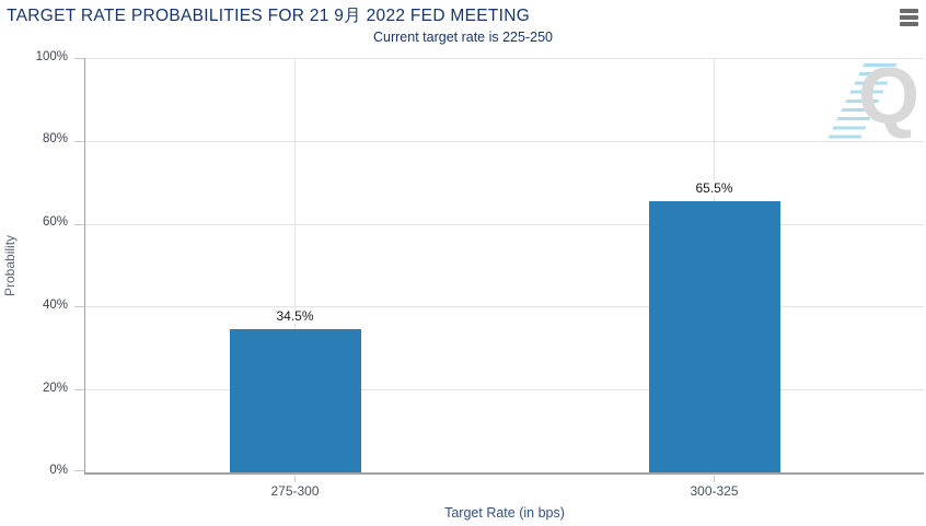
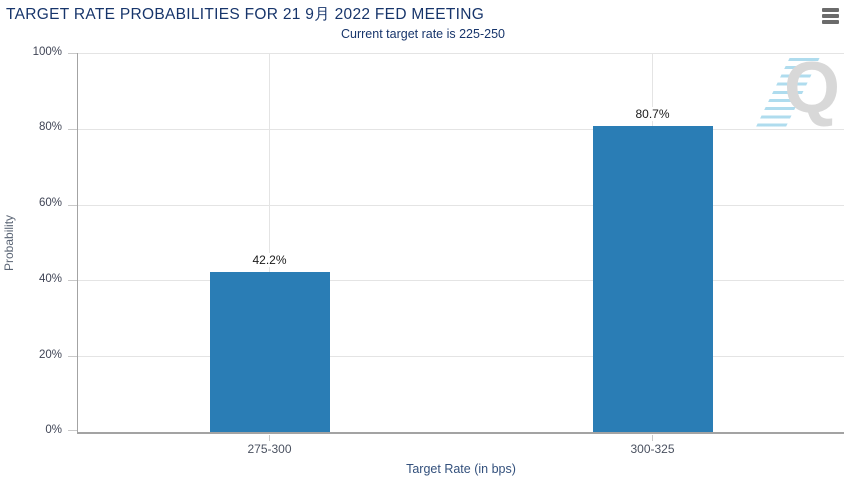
275-300: 34.5% -> 42.2%
300-325: 65.5% -> 80.7%
